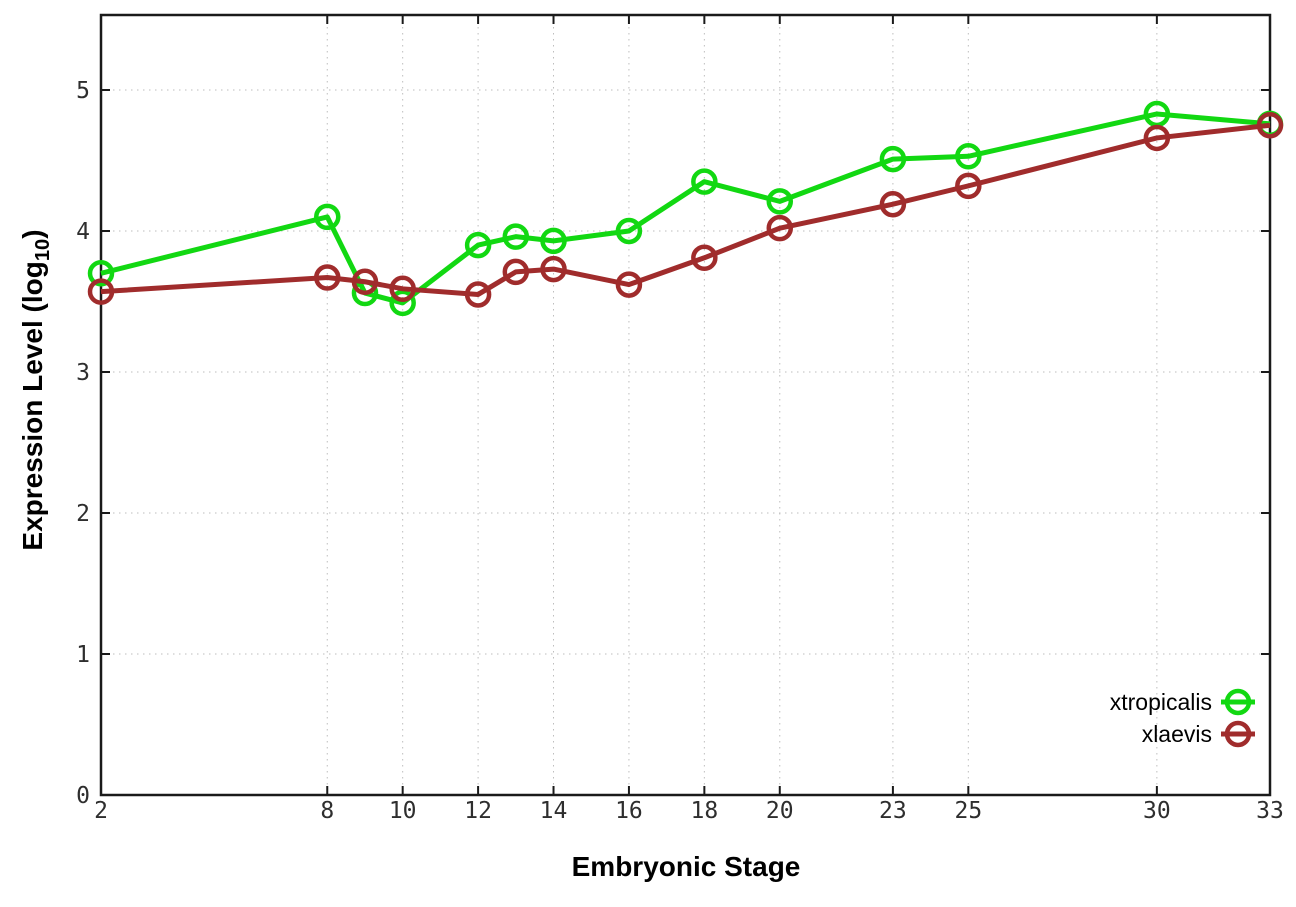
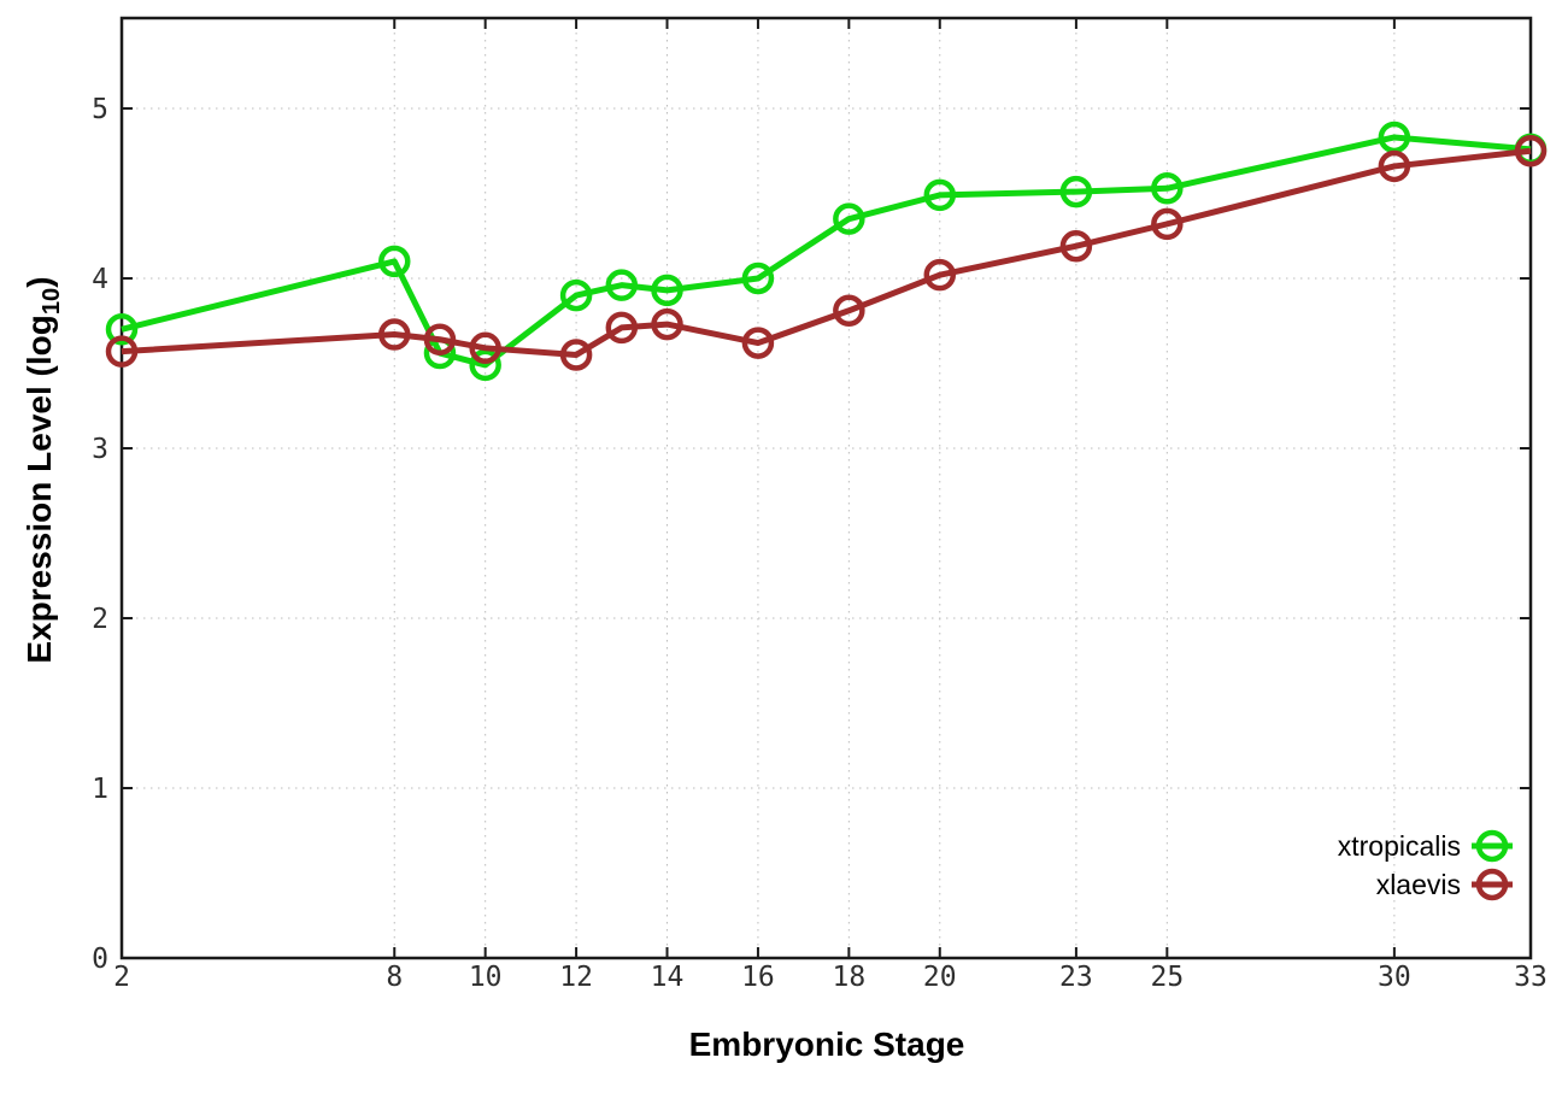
xtropicalis/20: 4.21 -> 4.49
